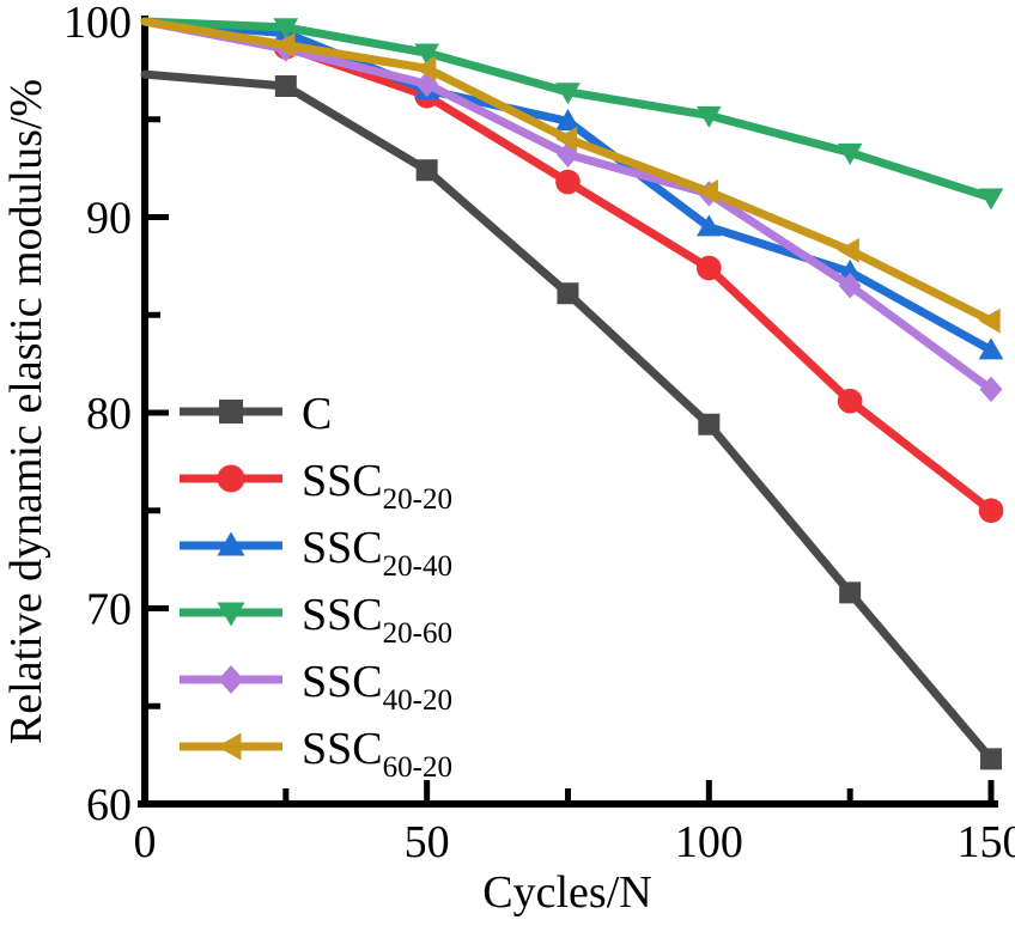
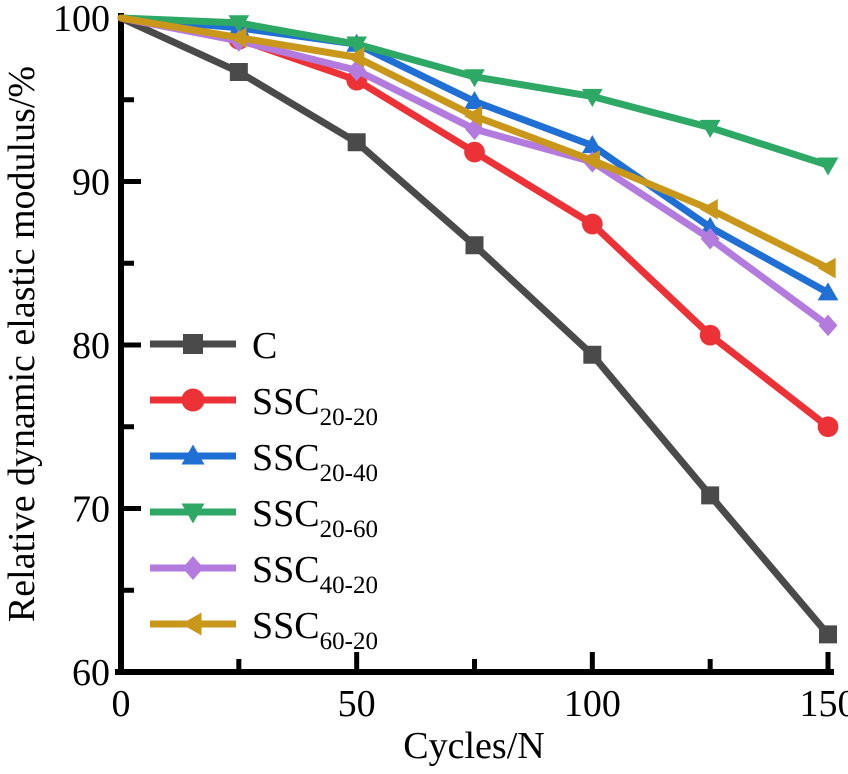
C/0: 97.3 -> 100.0
SSC20-40/50: 96.5 -> 98.4
SSC20-40/100: 89.5 -> 92.2
